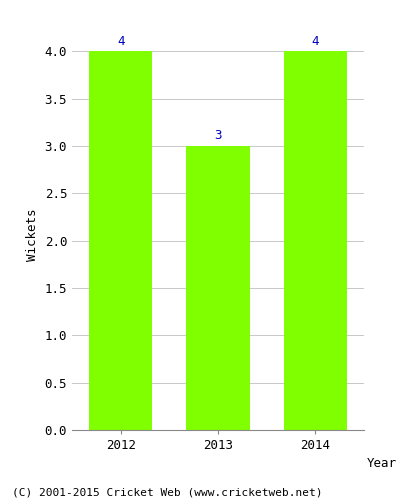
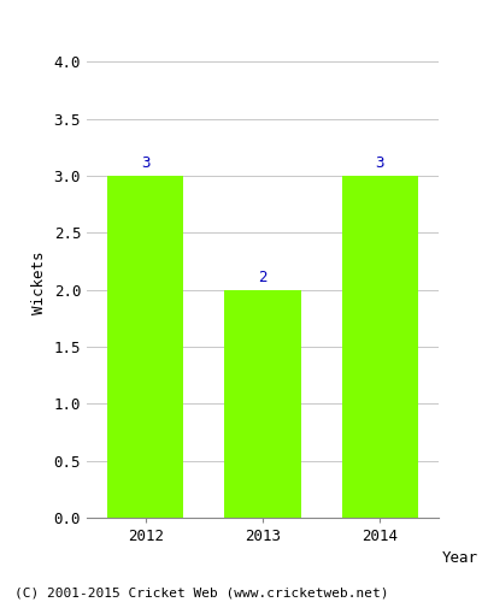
2012: 4 -> 3
2013: 3 -> 2
2014: 4 -> 3
